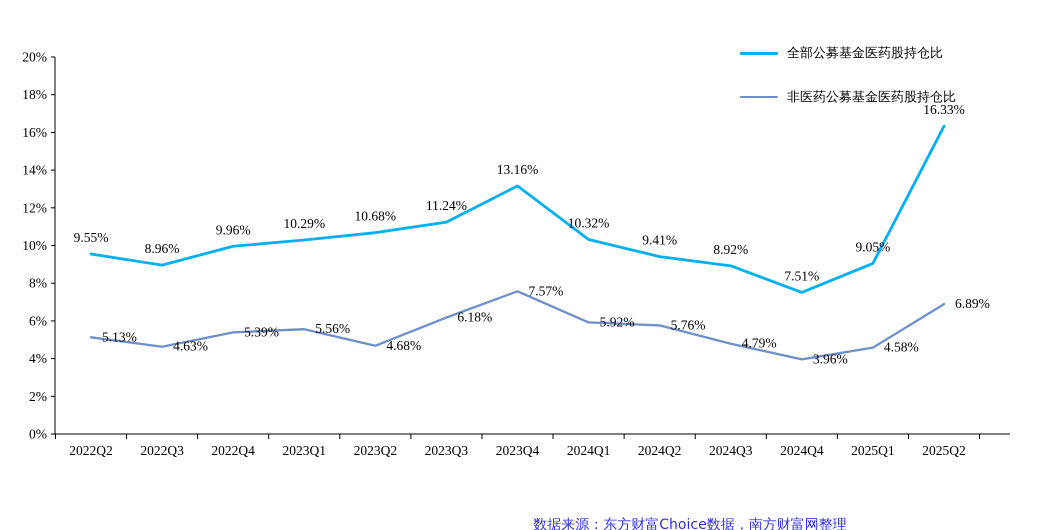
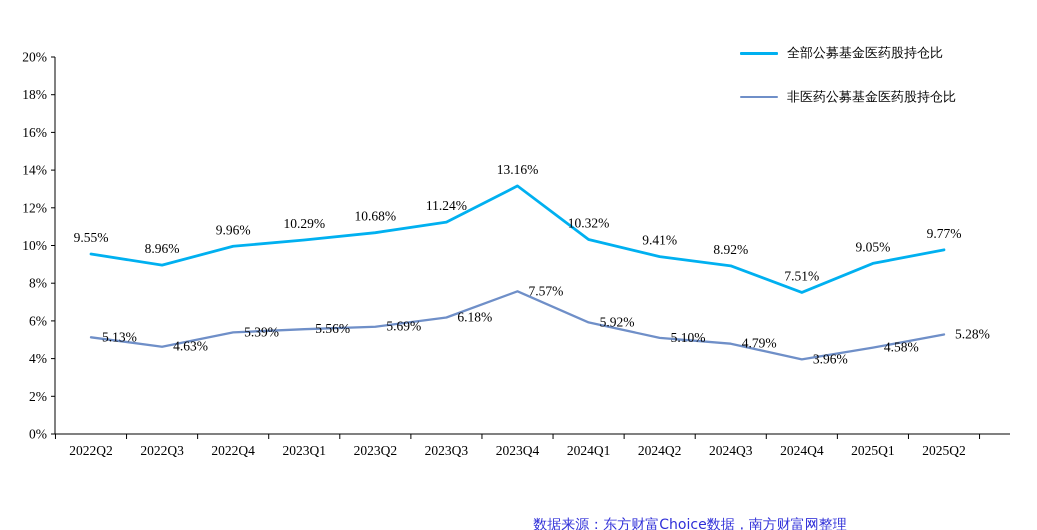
非医药公募基金医药股持仓比/2023Q2: 4.68% -> 5.69%
非医药公募基金医药股持仓比/2024Q2: 5.76% -> 5.10%
全部公募基金医药股持仓比/2025Q2: 16.33% -> 9.77%
非医药公募基金医药股持仓比/2025Q2: 6.89% -> 5.28%
